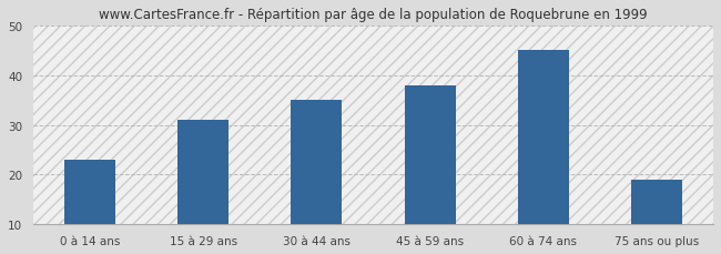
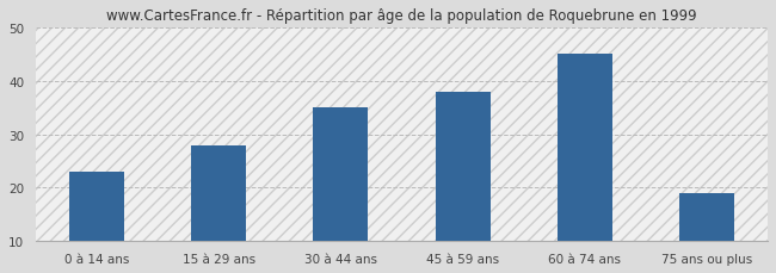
15 à 29 ans: 31 -> 28
